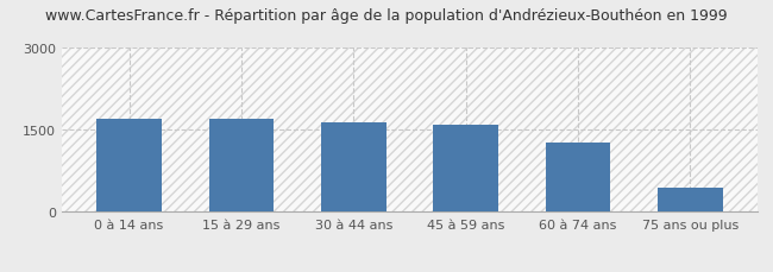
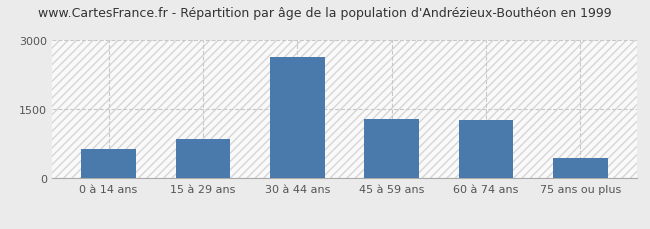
0 à 14 ans: 1700 -> 650
15 à 29 ans: 1710 -> 850
30 à 44 ans: 1640 -> 2650
45 à 59 ans: 1590 -> 1300
